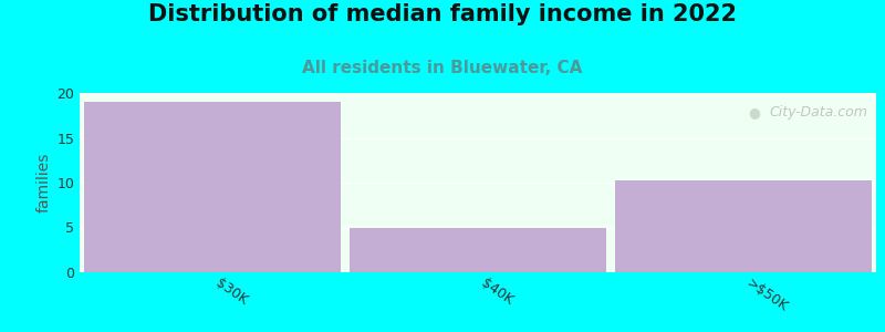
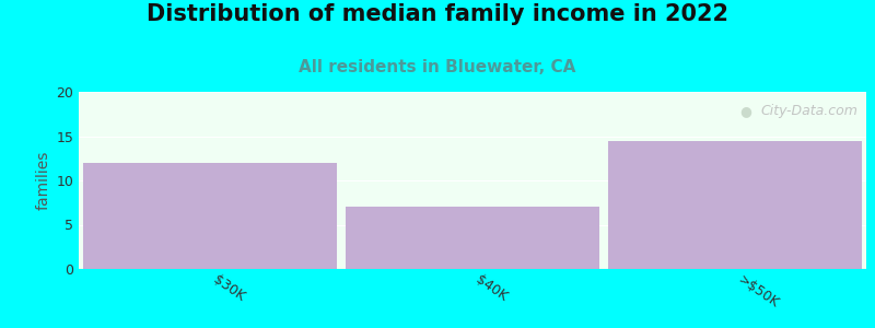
$30K: 19.0 -> 12.0
$40K: 5.0 -> 7.0
>$50K: 10.2 -> 14.5
